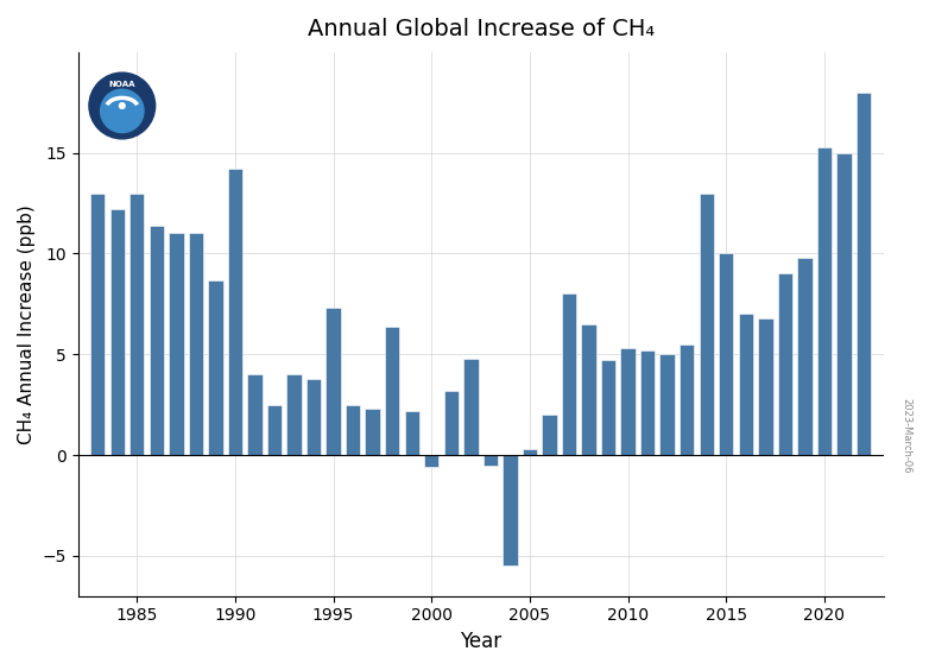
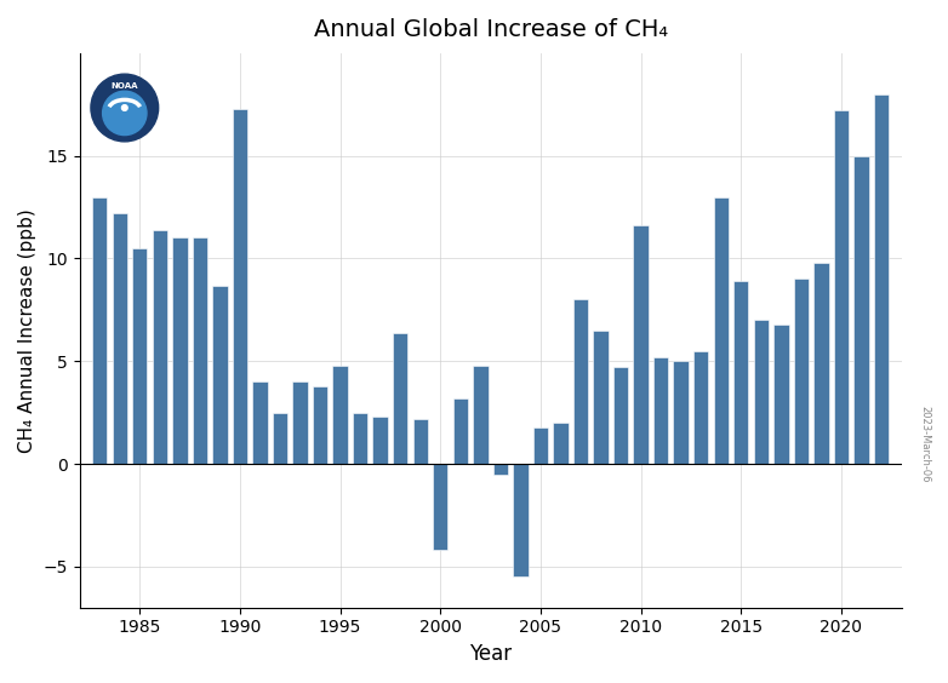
1985: 13.0 -> 10.5
1990: 14.2 -> 17.3
1995: 7.3 -> 4.8
2000: -0.6 -> -4.2
2005: 0.3 -> 1.8
2010: 5.3 -> 11.6
2015: 10.0 -> 8.9
2020: 15.3 -> 17.2
